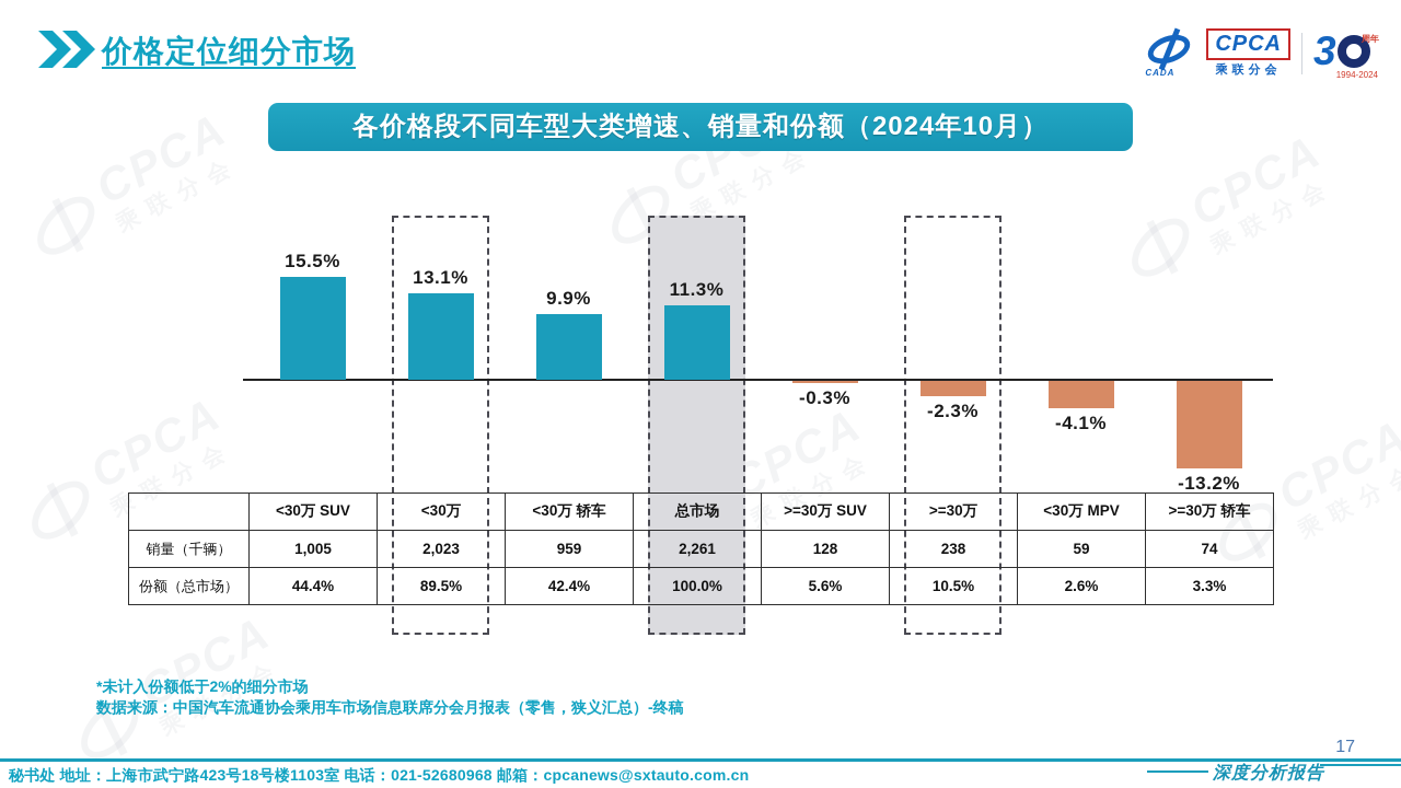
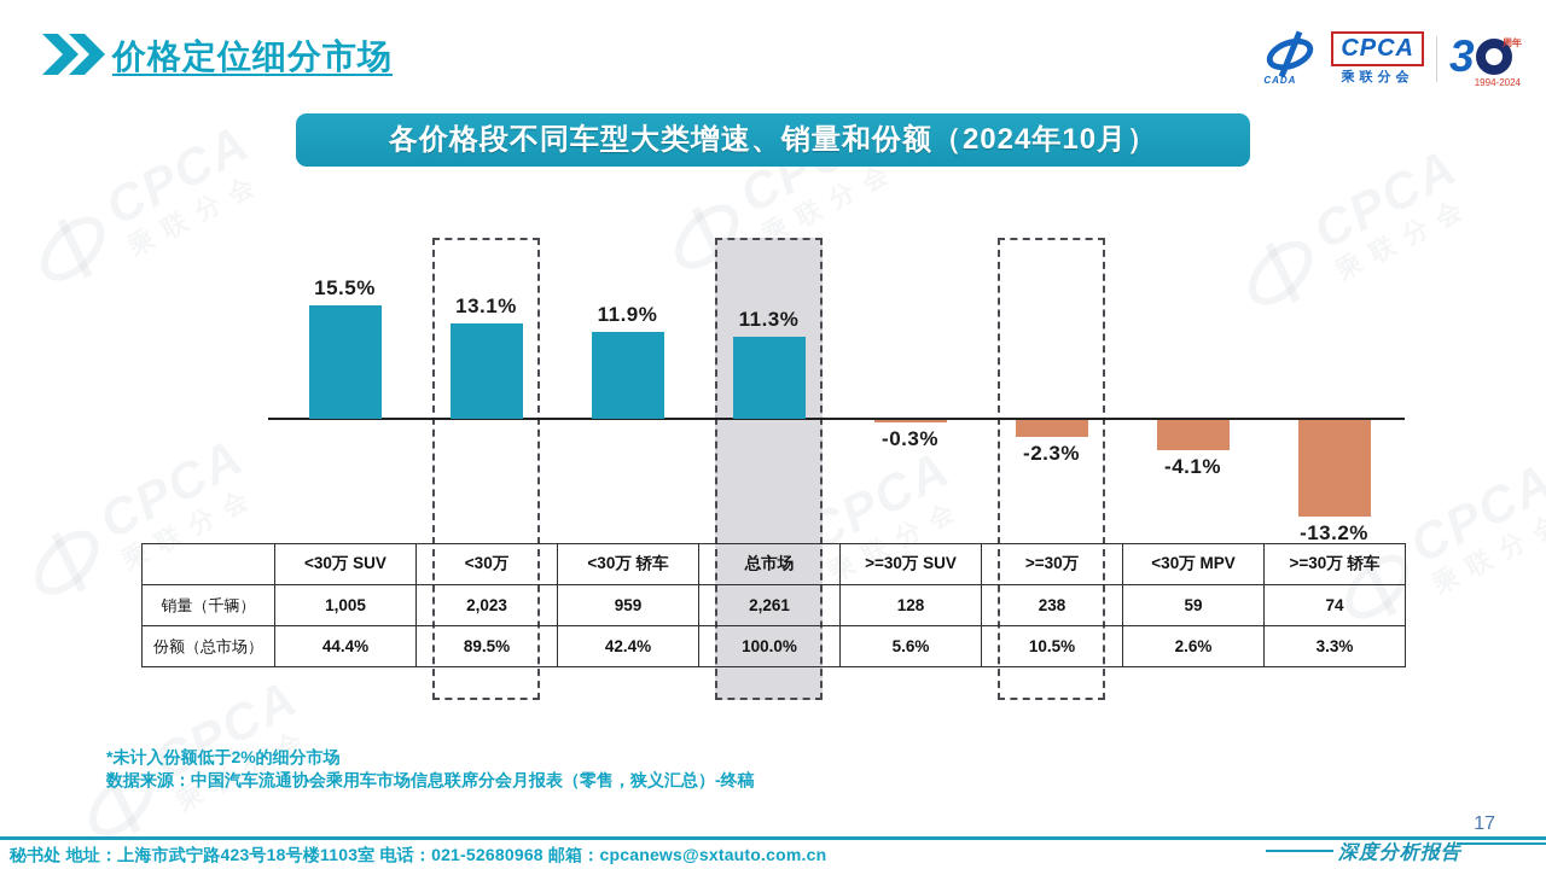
<30万 轿车: 9.9% -> 11.9%
